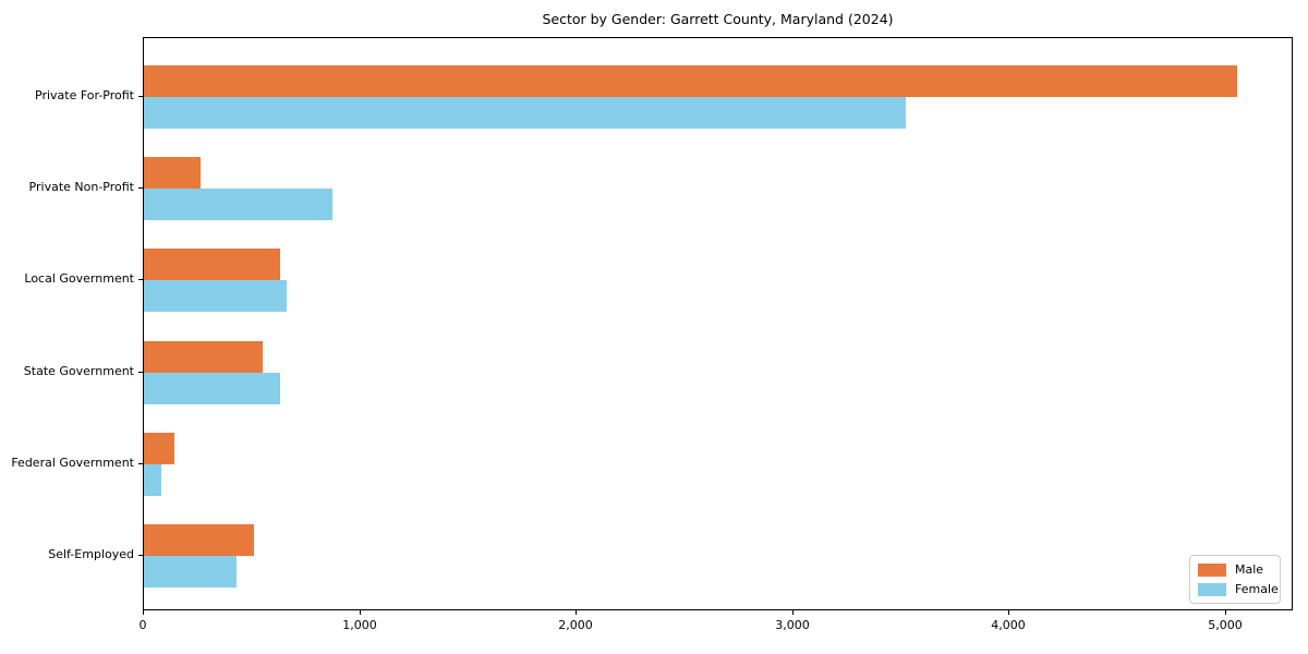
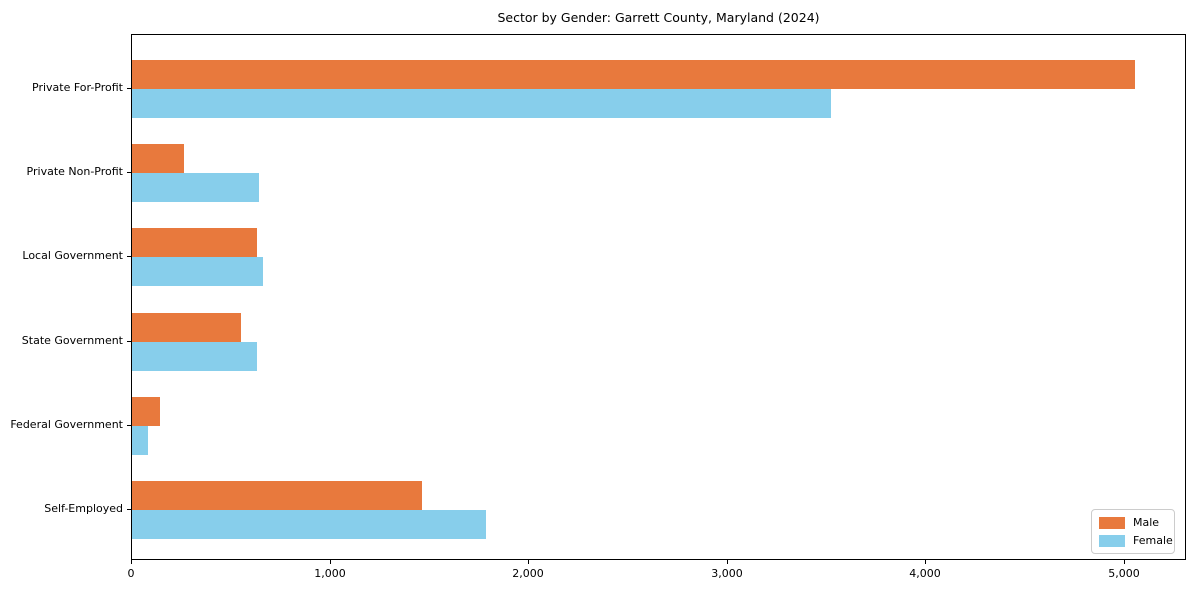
Female/Private Non-Profit: 870 -> 640
Male/Self-Employed: 510 -> 1460
Female/Self-Employed: 430 -> 1780
